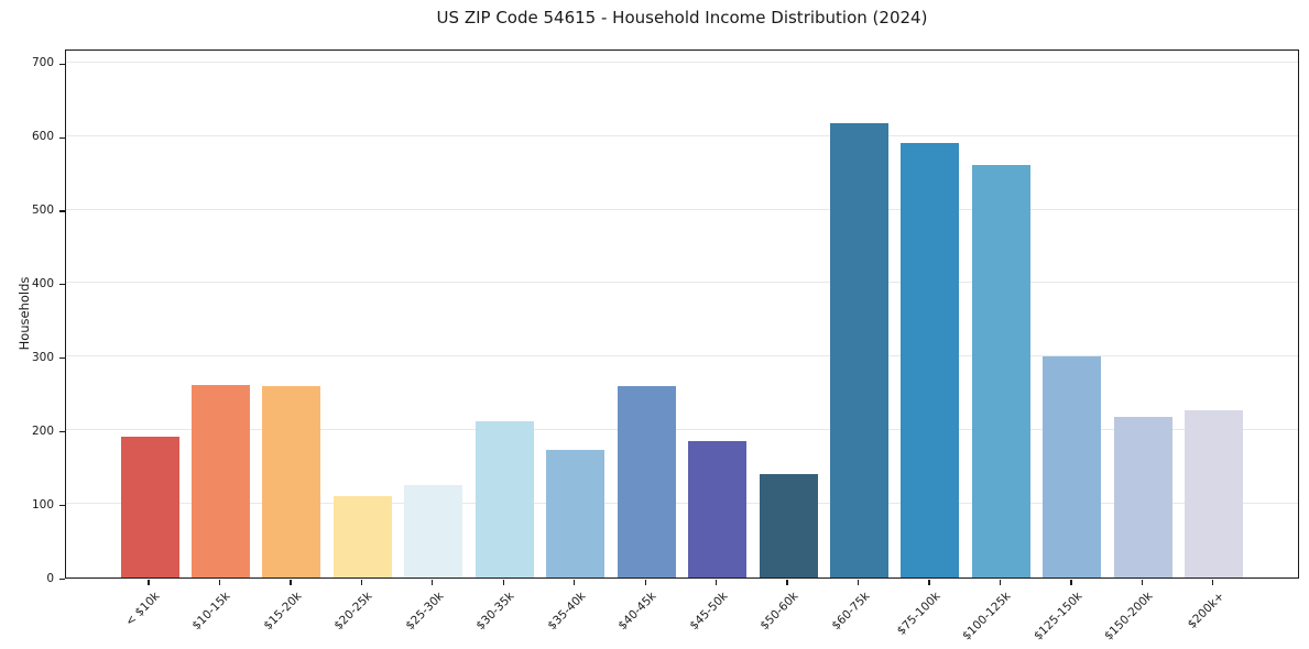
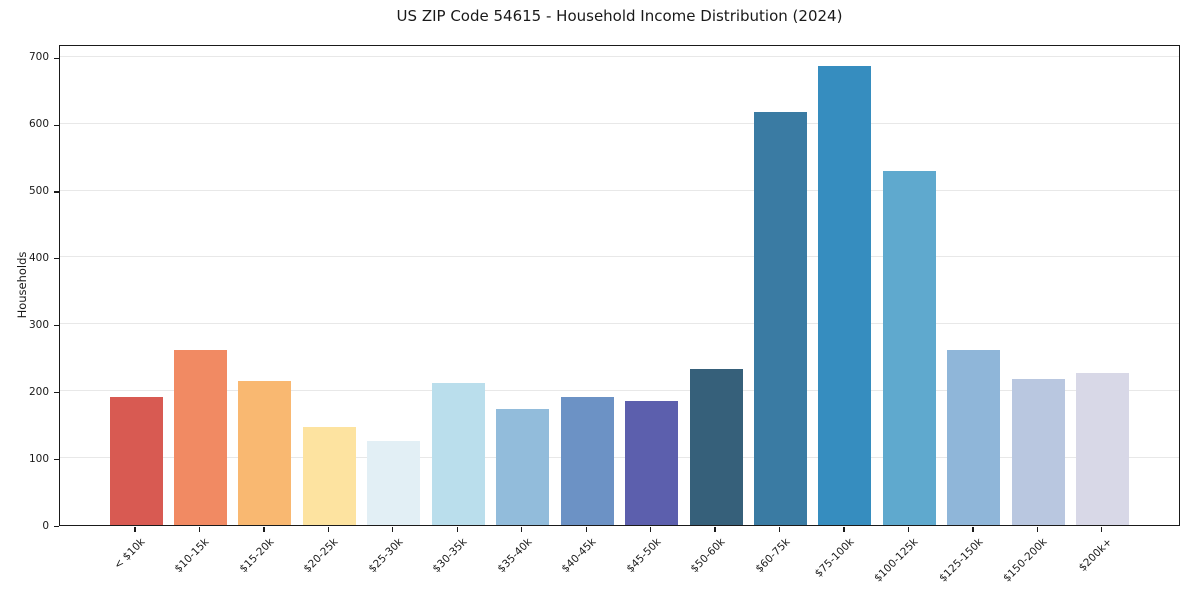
$15-20k: 260 -> 220
$20-25k: 110 -> 150
$40-45k: 260 -> 190
$50-60k: 140 -> 230
$75-100k: 590 -> 690
$100-125k: 560 -> 530
$125-150k: 300 -> 260
